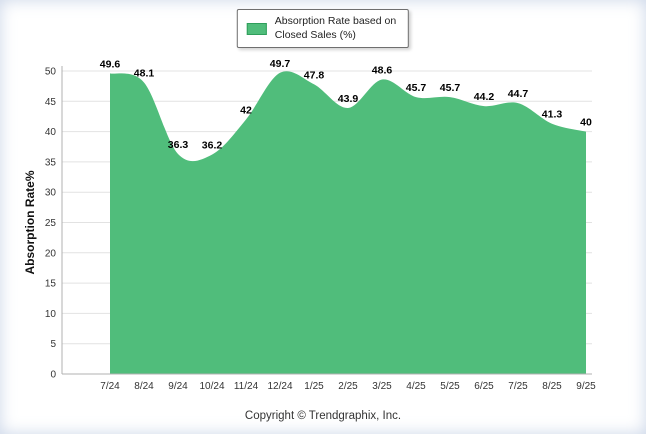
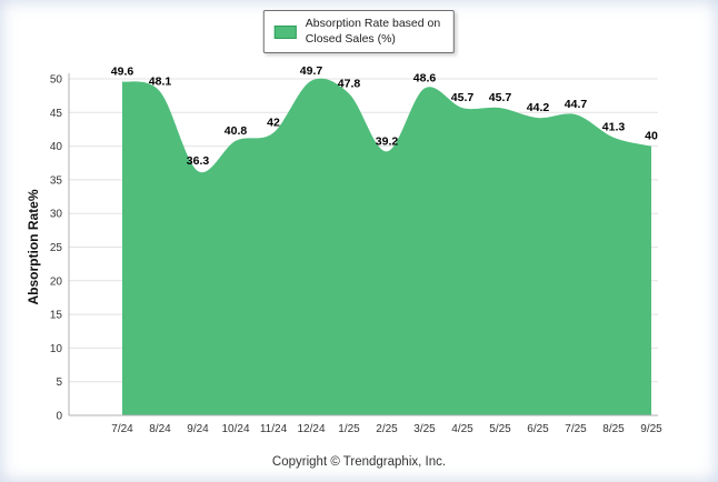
10/24: 36.2 -> 40.8
2/25: 43.9 -> 39.2
